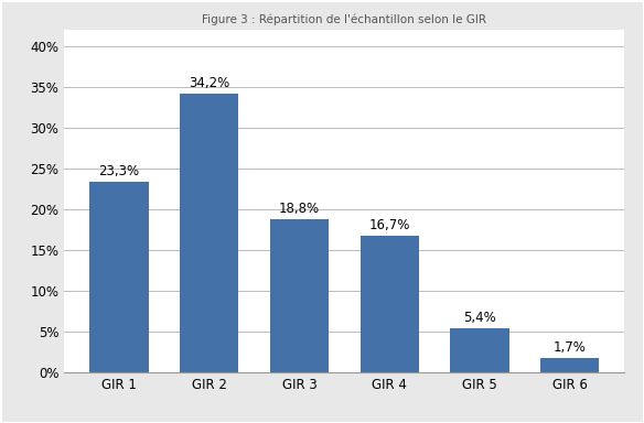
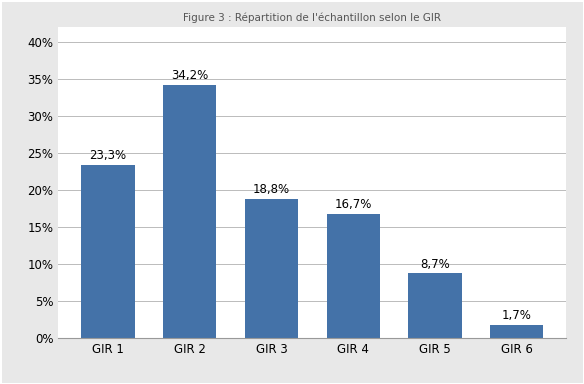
GIR 5: 5,4% -> 8,7%
